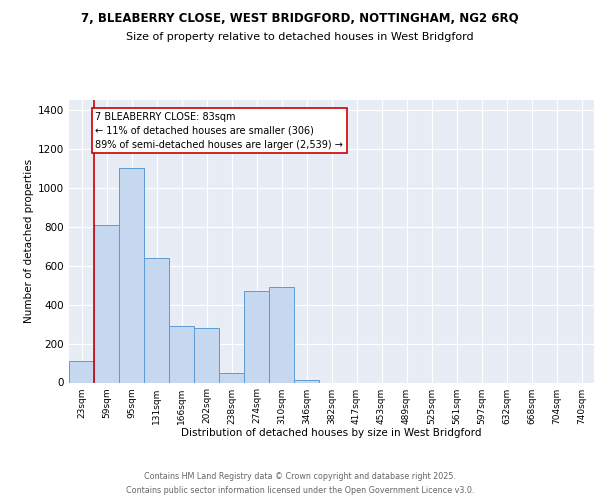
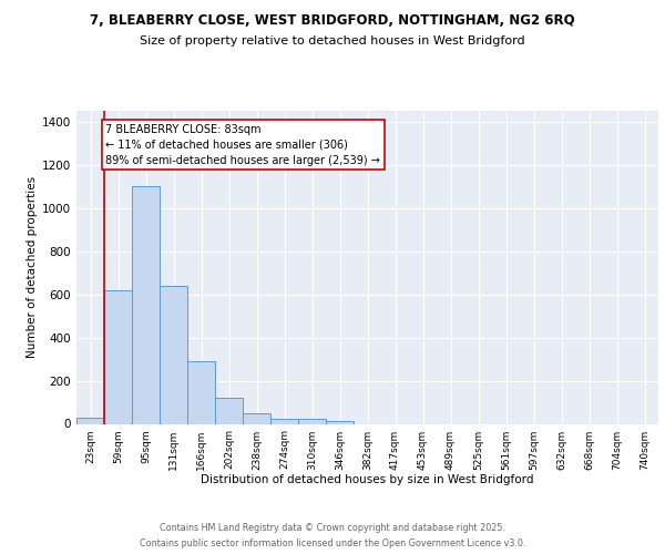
23sqm: 110 -> 30
59sqm: 810 -> 620
202sqm: 280 -> 120
274sqm: 470 -> 20
310sqm: 490 -> 20
